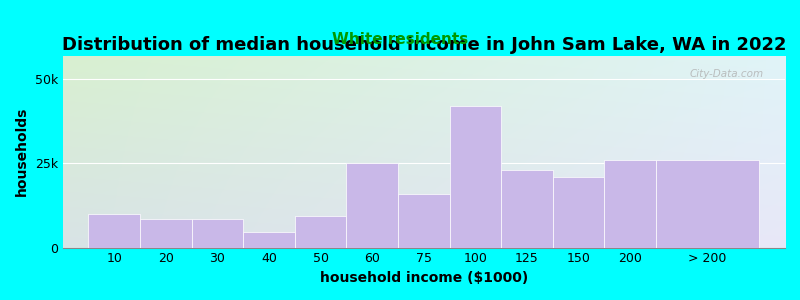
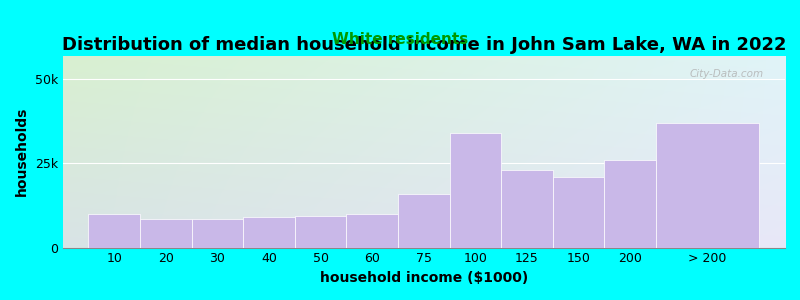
40: 4.5k -> 9.0k
60: 25.0k -> 10.0k
100: 42.0k -> 34.0k
> 200: 26.0k -> 37.0k
